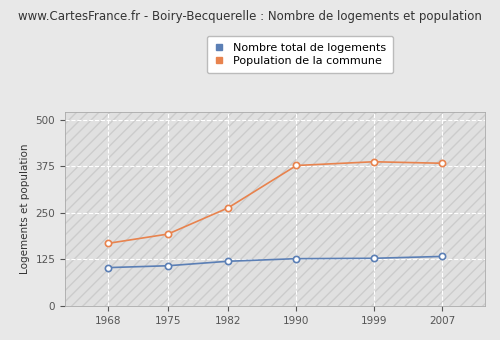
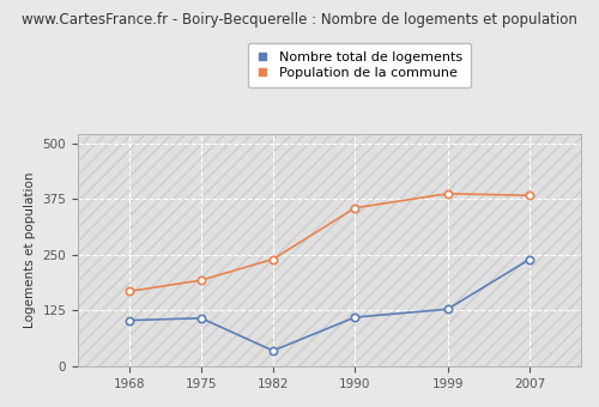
Nombre total de logements/1982: 120 -> 35
Population de la commune/1982: 263 -> 240
Nombre total de logements/1990: 127 -> 110
Population de la commune/1990: 377 -> 355
Nombre total de logements/2007: 133 -> 240
